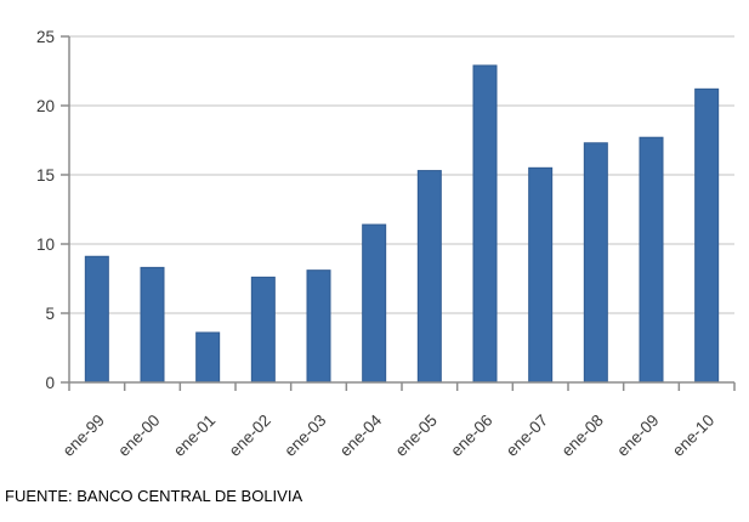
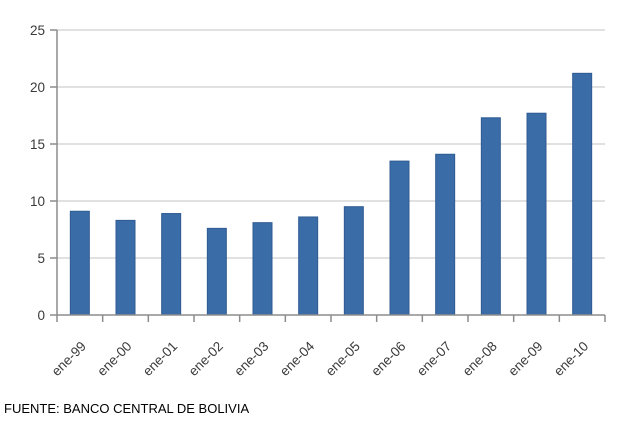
ene-01: 3.6 -> 8.9
ene-04: 11.4 -> 8.6
ene-05: 15.3 -> 9.5
ene-06: 22.9 -> 13.5
ene-07: 15.5 -> 14.1
